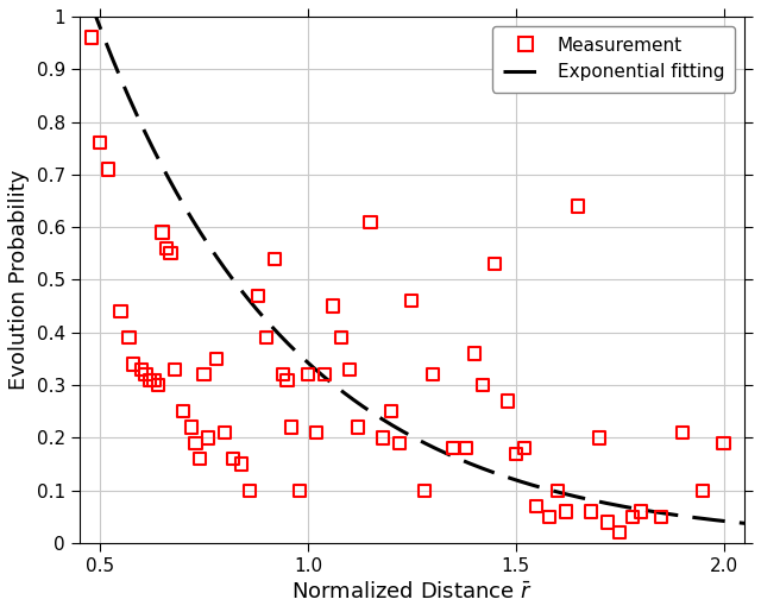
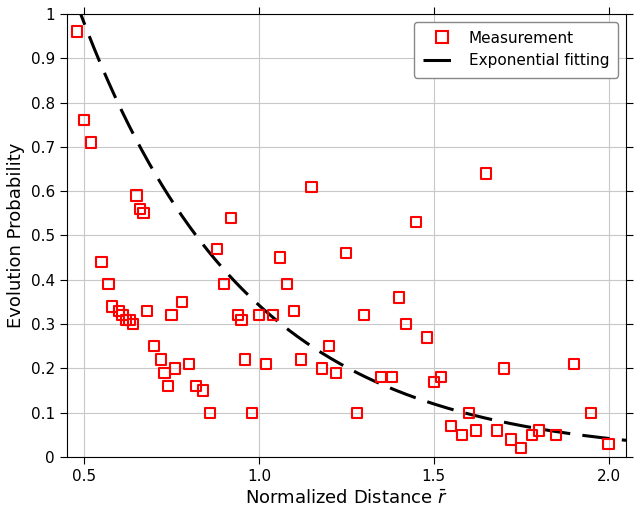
Measurement/2.0: 0.19 -> 0.03
